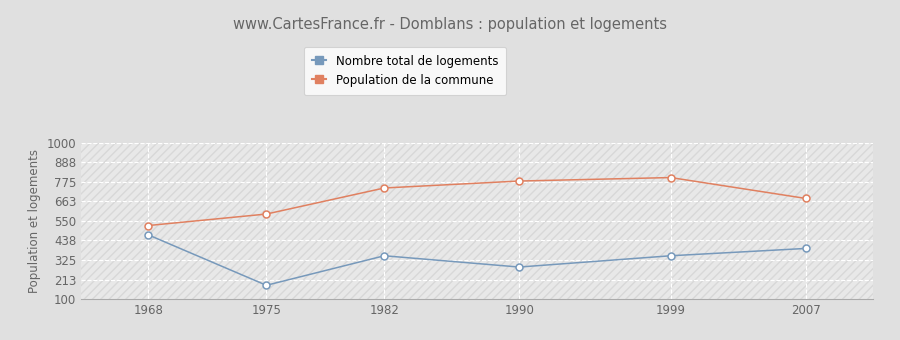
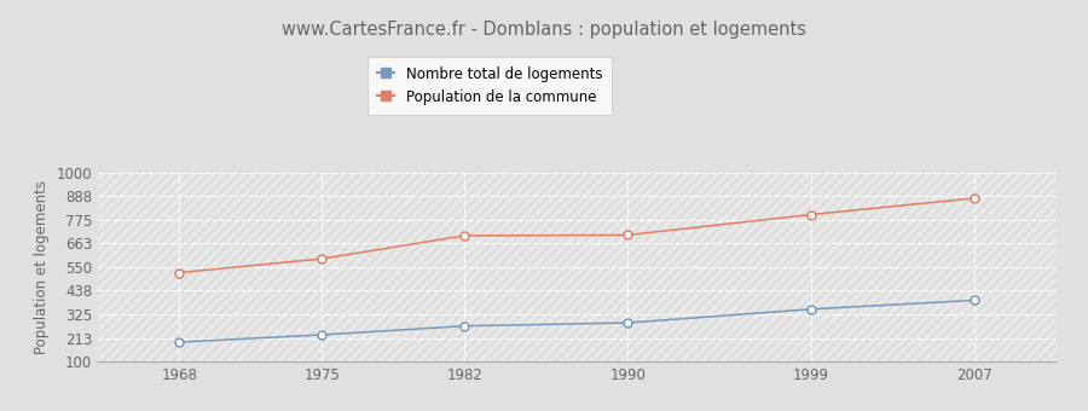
Nombre total de logements/1968: 470 -> 190
Nombre total de logements/1975: 180 -> 230
Nombre total de logements/1982: 350 -> 270
Population de la commune/1982: 740 -> 700
Population de la commune/1990: 780 -> 700
Population de la commune/2007: 680 -> 880
